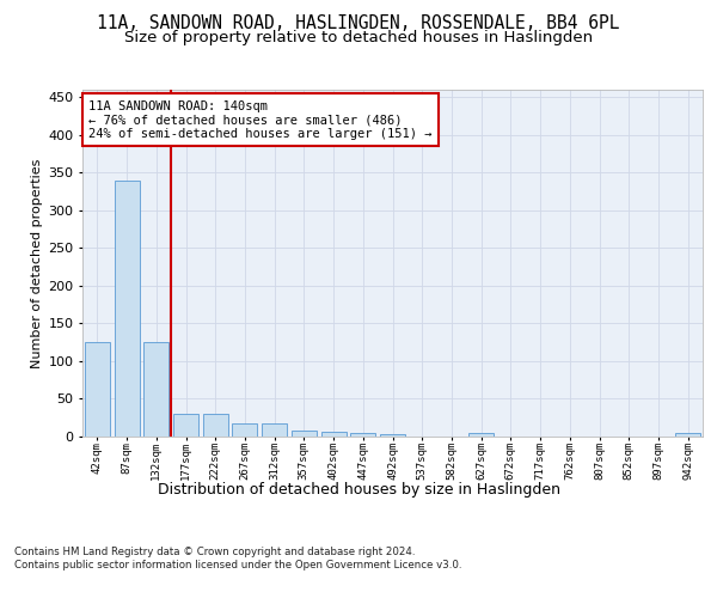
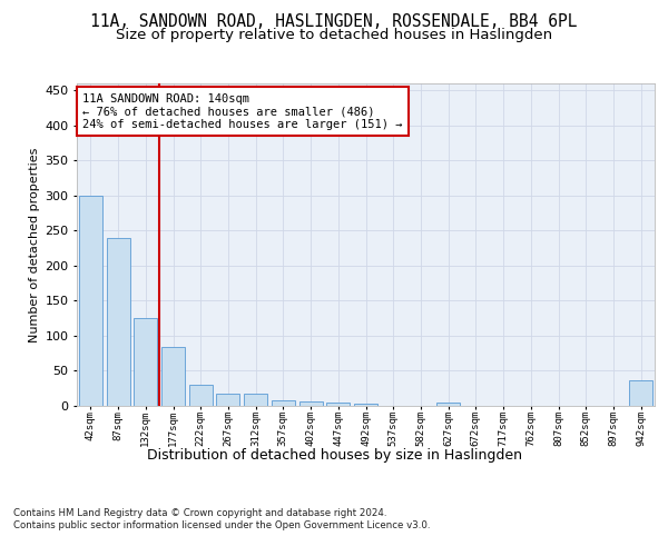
42sqm: 125 -> 300
87sqm: 340 -> 240
177sqm: 30 -> 84
942sqm: 5 -> 36
